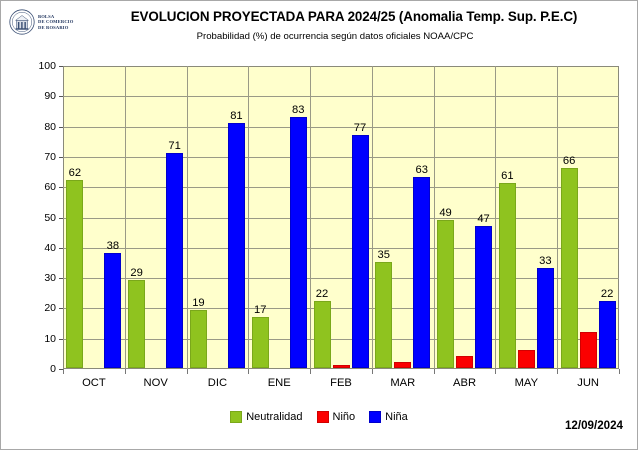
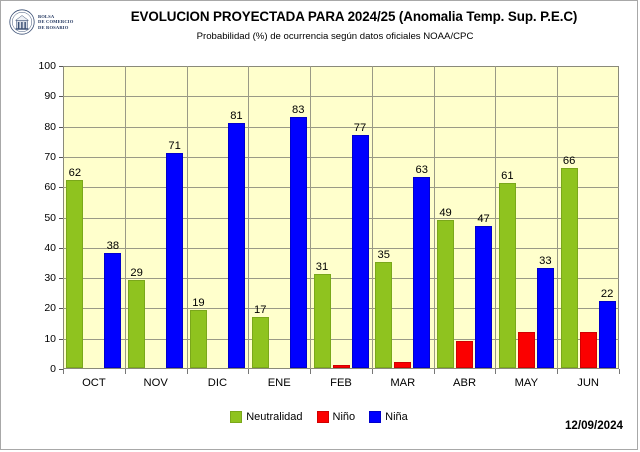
Neutralidad/FEB: 22 -> 31
Niño/ABR: 4 -> 9
Niño/MAY: 6 -> 12
